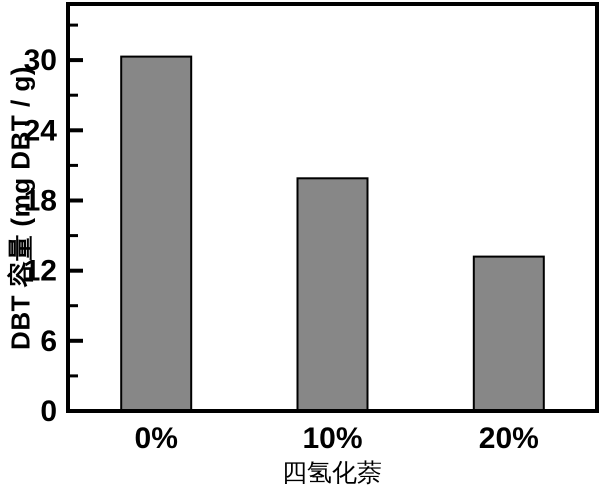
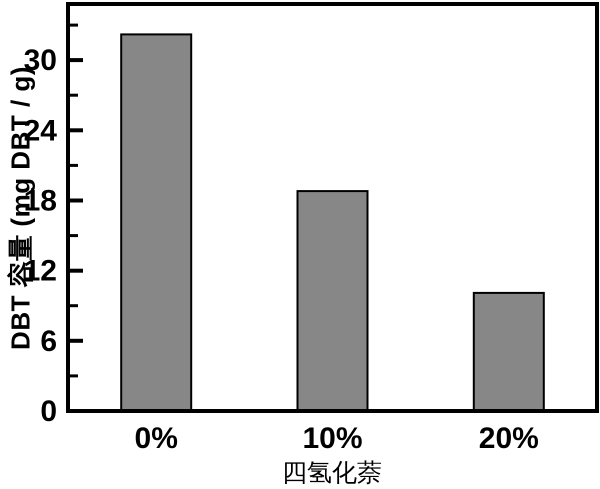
0%: 30.3 -> 32.2
10%: 19.9 -> 18.8
20%: 13.2 -> 10.1
